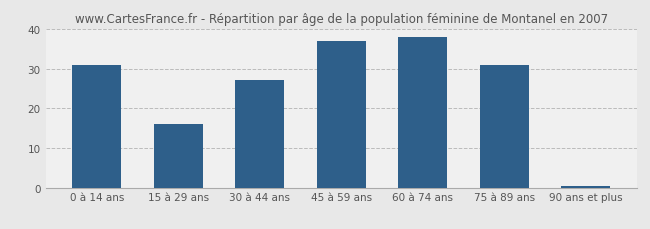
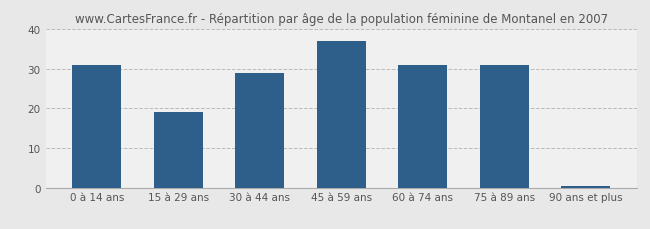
15 à 29 ans: 16.0 -> 19.0
30 à 44 ans: 27.0 -> 29.0
60 à 74 ans: 38.0 -> 31.0
